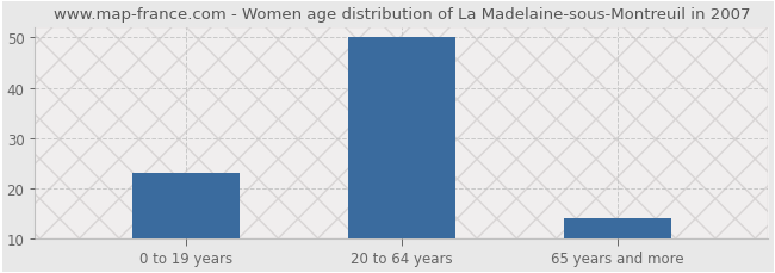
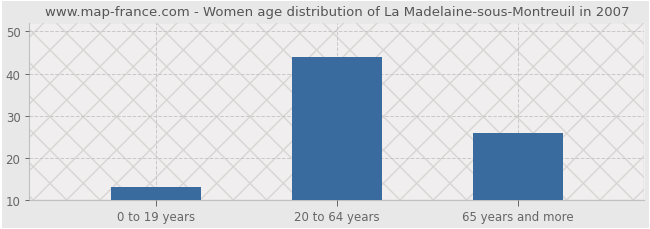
0 to 19 years: 23 -> 13
20 to 64 years: 50 -> 44
65 years and more: 14 -> 26
